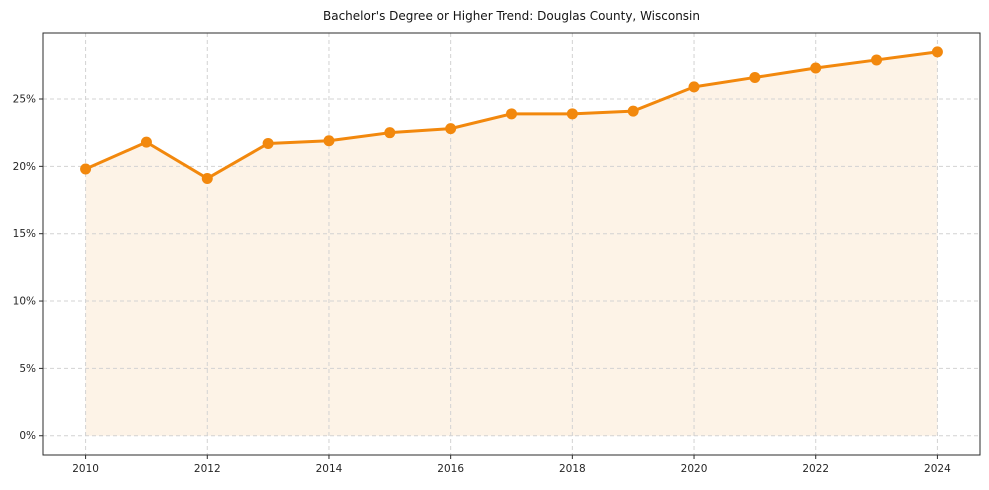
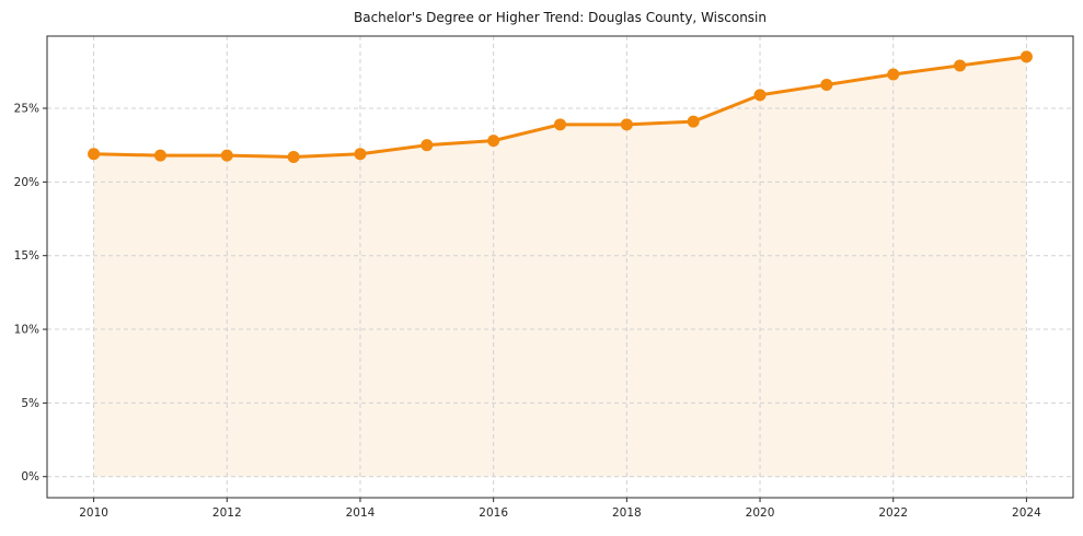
2010: 19.8% -> 21.9%
2012: 19.1% -> 21.8%
